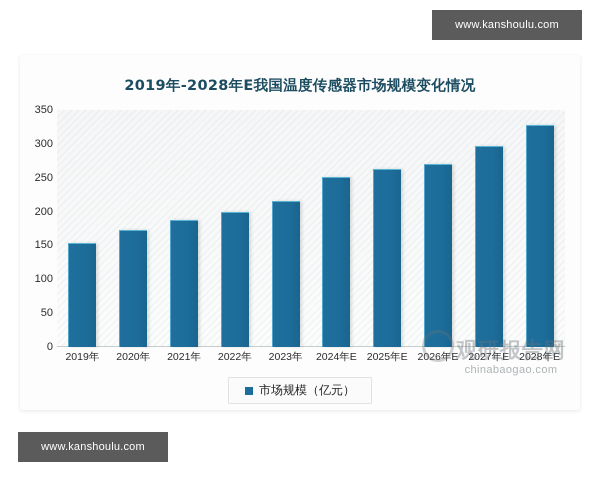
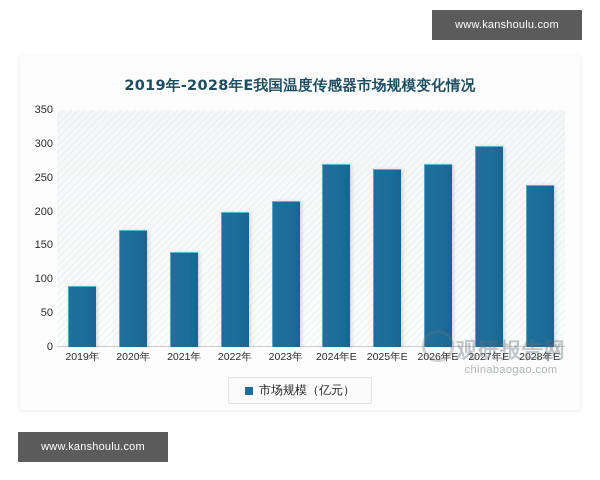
2019年: 150 -> 90
2021年: 190 -> 140
2024年E: 250 -> 270
2028年E: 330 -> 240
